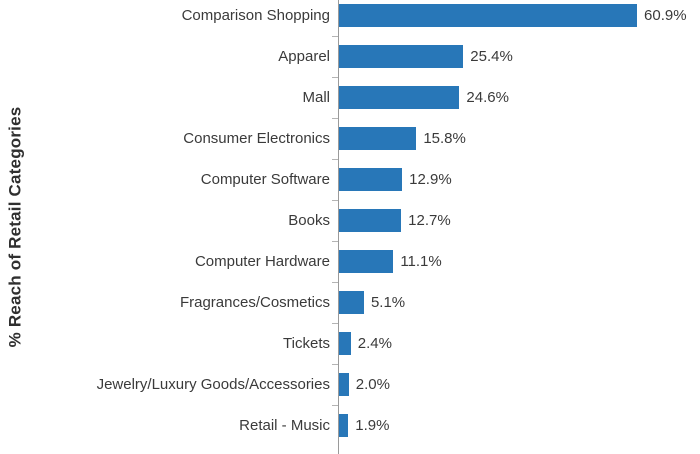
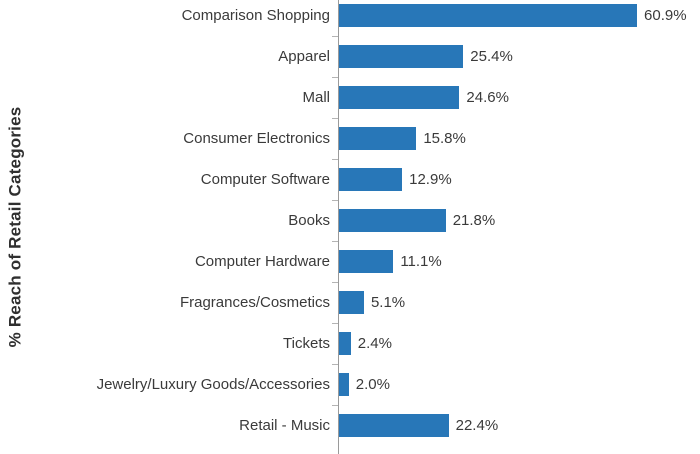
Books: 12.7% -> 21.8%
Retail - Music: 1.9% -> 22.4%
